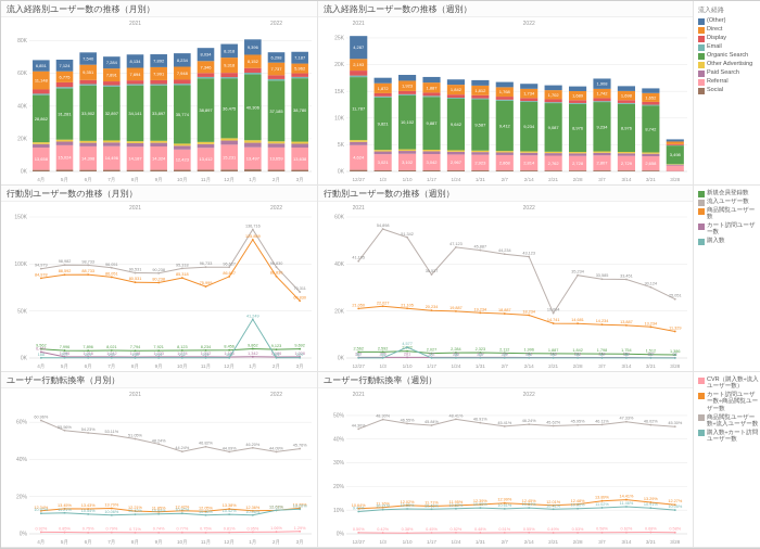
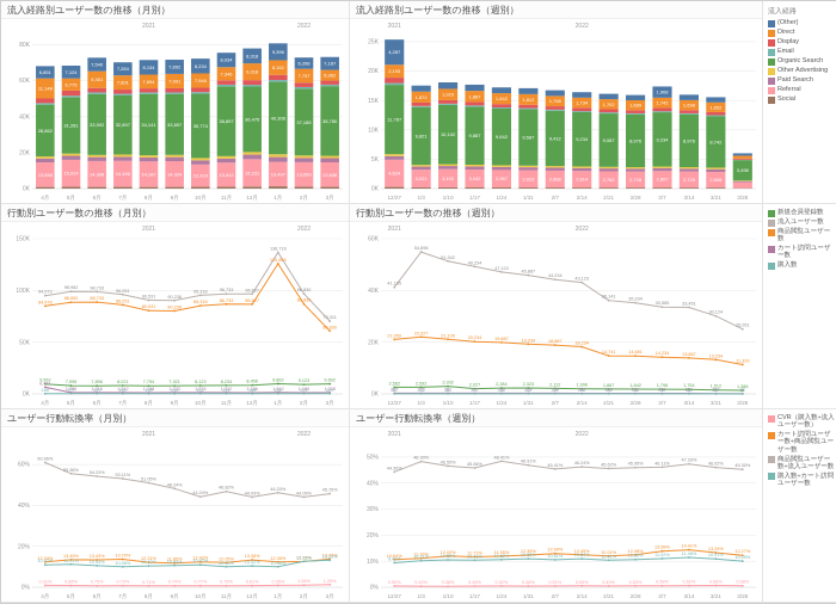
行動別ユーザー数の推移（月別）/商品閲覧ユーザー数/11月: 75,999 -> 86,733
行動別ユーザー数の推移（月別）/購入数/1月: 41,249 -> 242
行動別ユーザー数の推移（週別）/購入数/1/10: 4,577 -> 50
行動別ユーザー数の推移（週別）/流入ユーザー数/1/17: 35,537 -> 49,234
行動別ユーザー数の推移（週別）/流入ユーザー数/2/21: 19,094 -> 36,141
